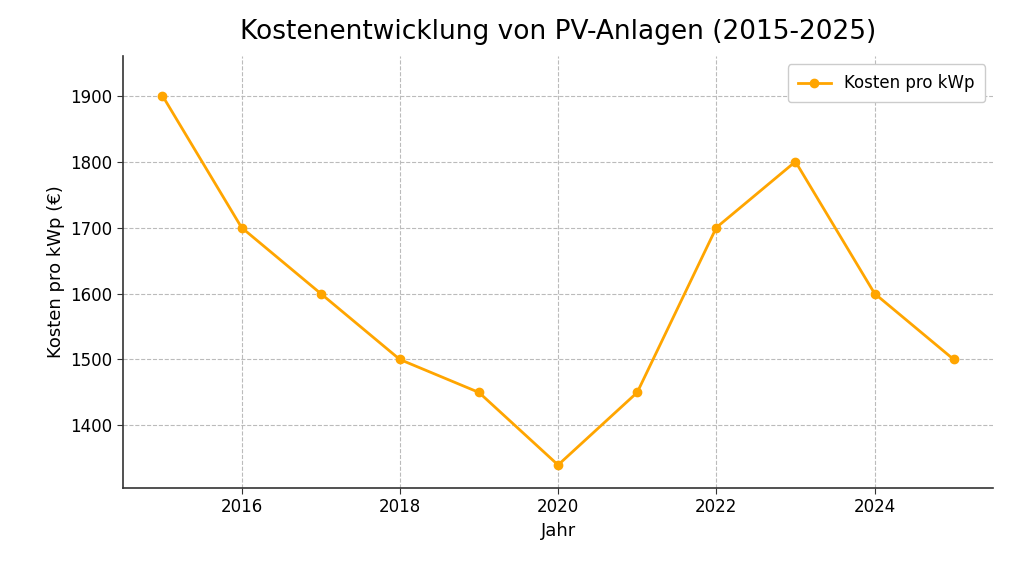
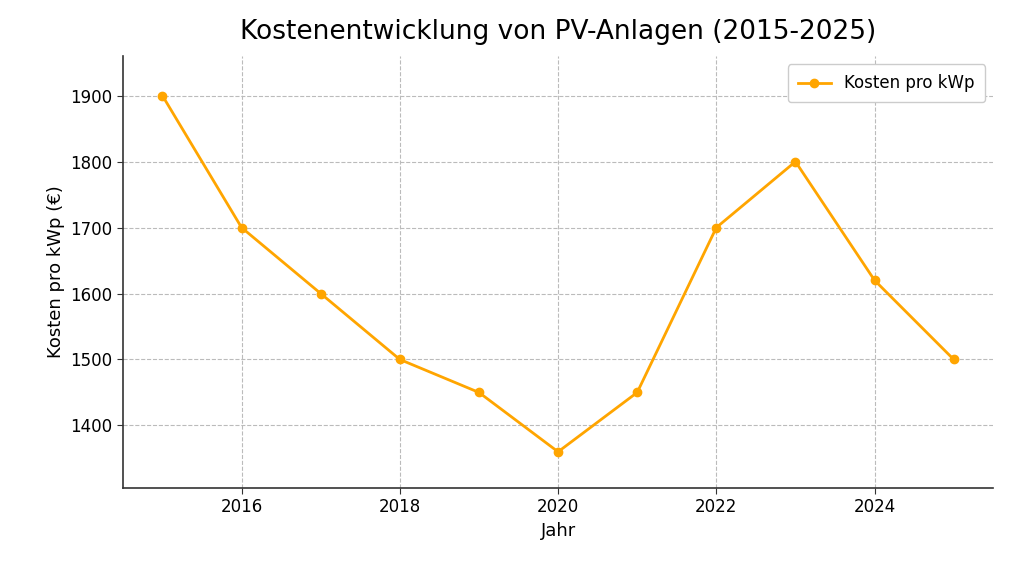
2020: 1340 -> 1360
2024: 1600 -> 1620
